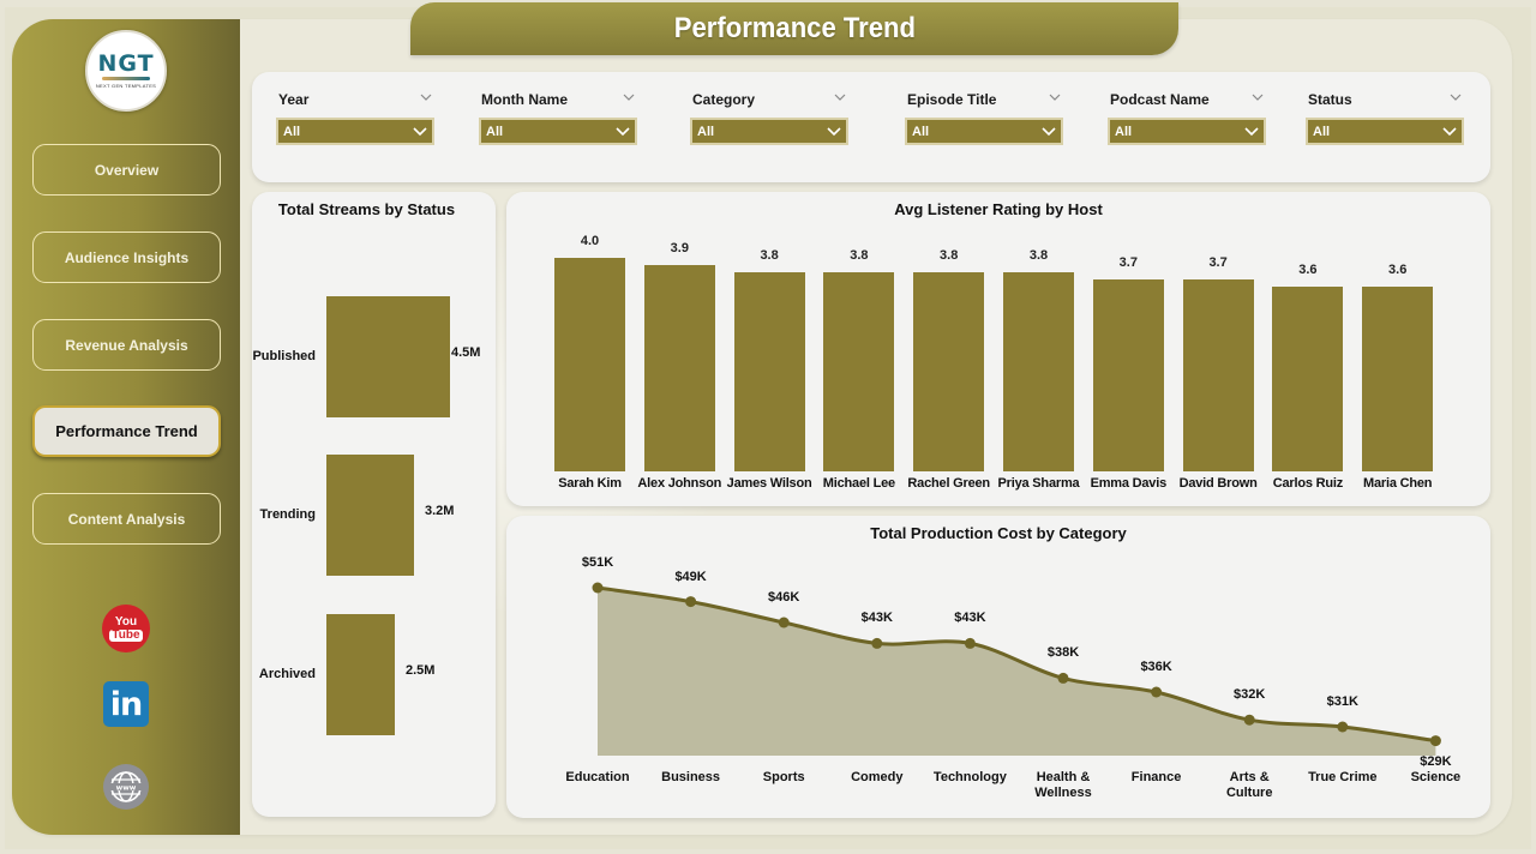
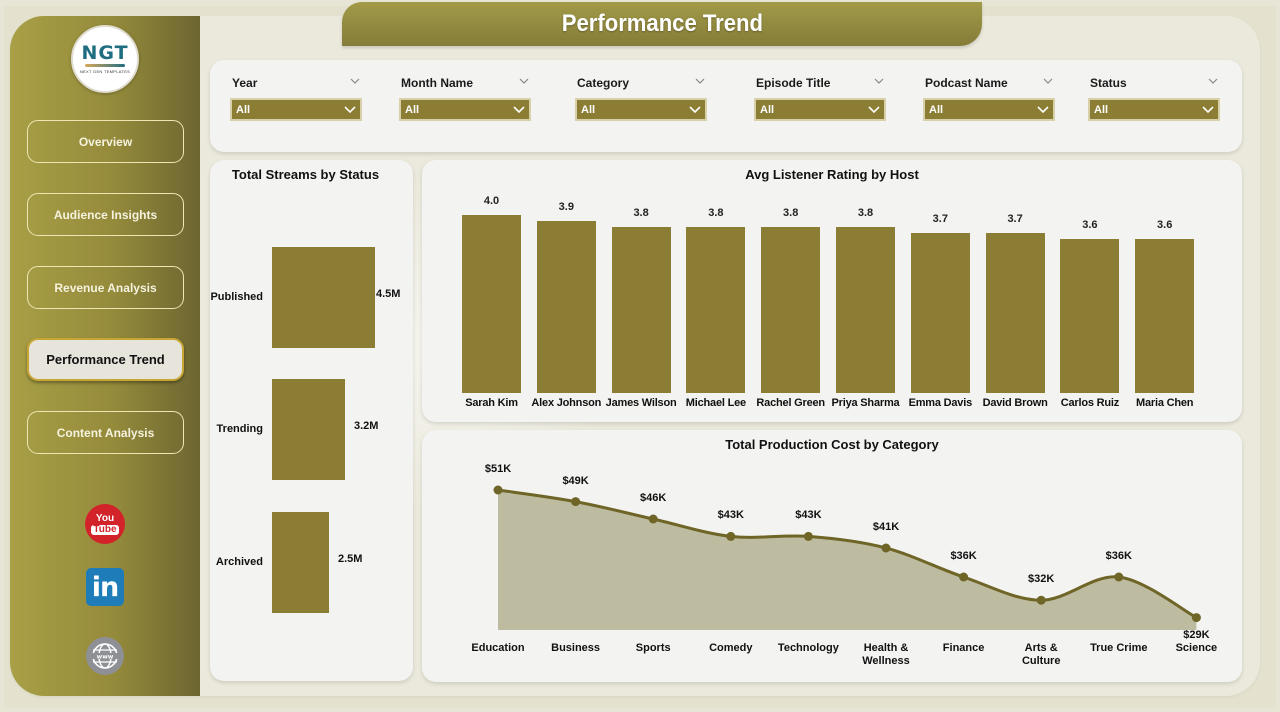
Total Production Cost by Category/Health & Wellness: $38K -> $41K
Total Production Cost by Category/True Crime: $31K -> $36K
